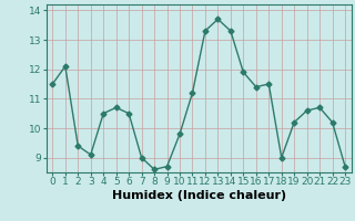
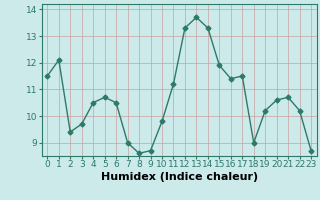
3: 9.1 -> 9.7
